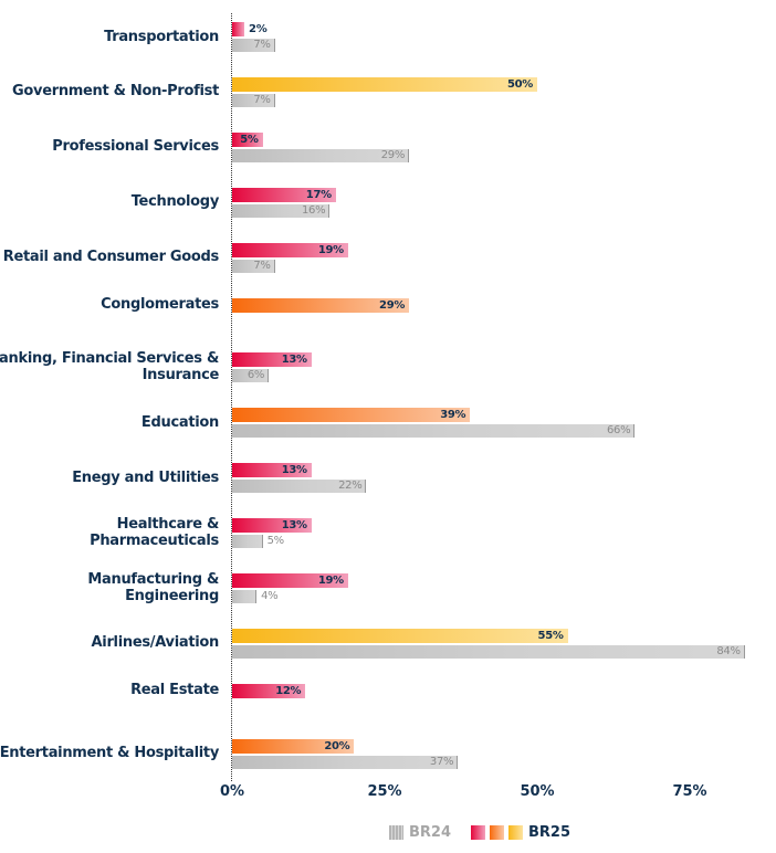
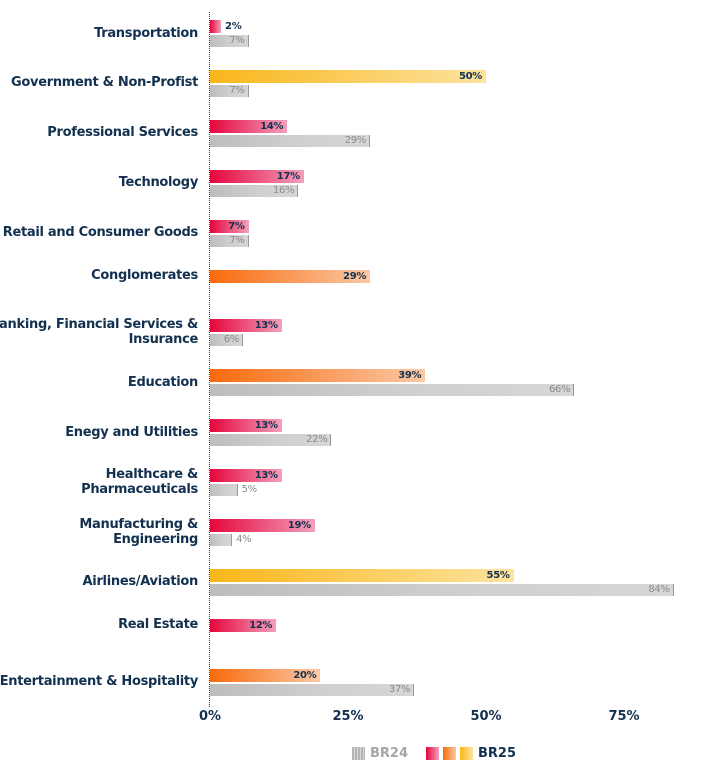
BR25/Professional Services: 5% -> 14%
BR25/Retail and Consumer Goods: 19% -> 7%
